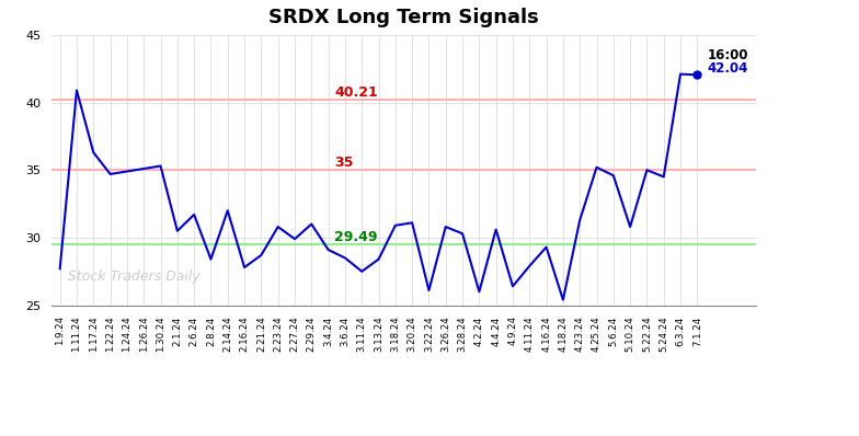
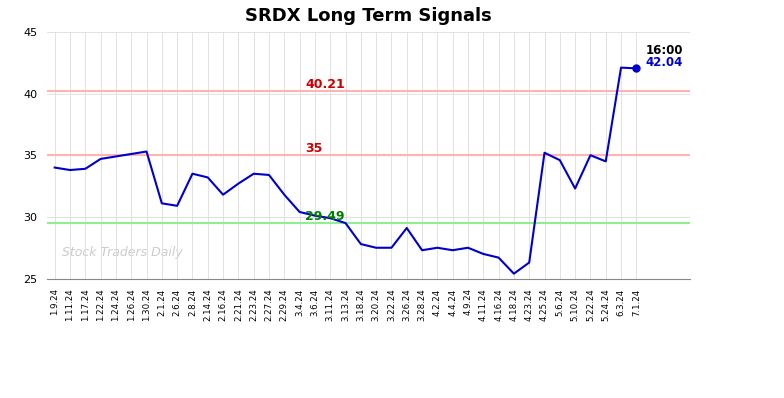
1.9.24: 27.7 -> 34.0
1.11.24: 40.9 -> 33.8
1.17.24: 36.3 -> 33.9
2.1.24: 30.5 -> 31.1
2.6.24: 31.7 -> 30.9
2.8.24: 28.4 -> 33.5
2.14.24: 32.0 -> 33.2
2.16.24: 27.8 -> 31.8
2.21.24: 28.7 -> 32.7
2.23.24: 30.8 -> 33.5
2.27.24: 29.9 -> 33.4
2.29.24: 31.0 -> 31.8
3.4.24: 29.1 -> 30.4
3.6.24: 28.5 -> 30.1
3.11.24: 27.5 -> 29.9
3.13.24: 28.4 -> 29.5
3.18.24: 30.9 -> 27.8
3.20.24: 31.1 -> 27.5
3.22.24: 26.1 -> 27.5
3.26.24: 30.8 -> 29.1
3.28.24: 30.3 -> 27.3
4.2.24: 26.0 -> 27.5
4.4.24: 30.6 -> 27.3
4.9.24: 26.4 -> 27.5
4.11.24: 27.9 -> 27.0
4.16.24: 29.3 -> 26.7
4.23.24: 31.3 -> 26.3
5.10.24: 30.8 -> 32.3
